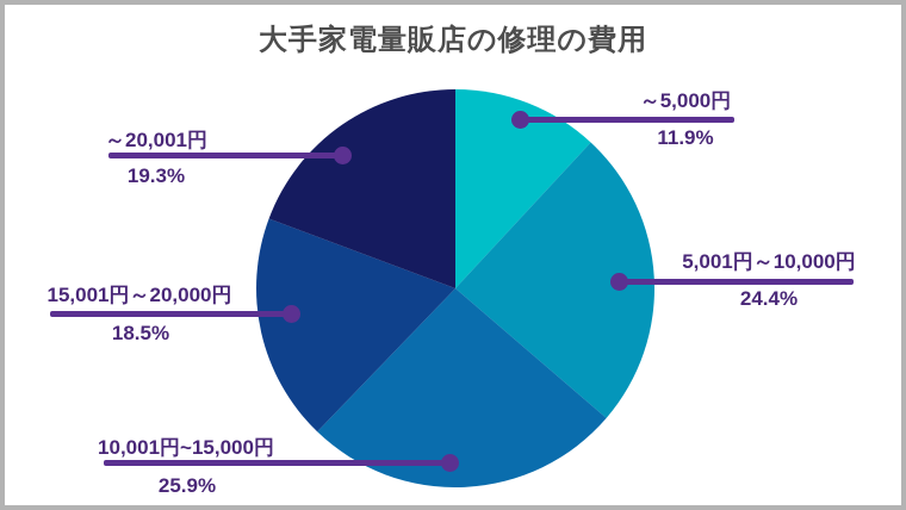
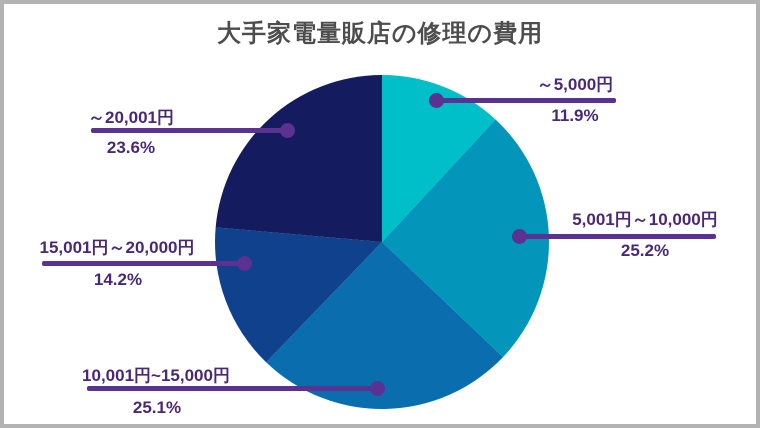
5,001円～10,000円: 24.4% -> 25.2%
10,001円~15,000円: 25.9% -> 25.1%
15,001円～20,000円: 18.5% -> 14.2%
～20,001円: 19.3% -> 23.6%
